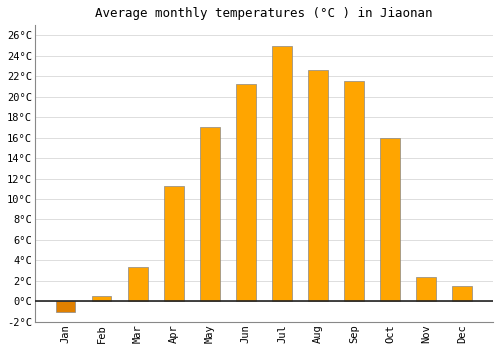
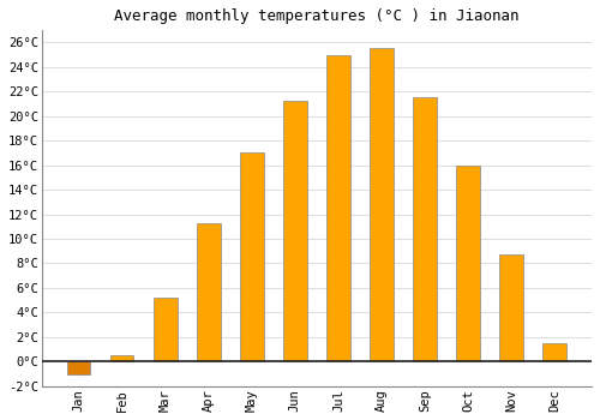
Mar: 3.3°C -> 5.2°C
Aug: 22.6°C -> 25.6°C
Nov: 2.4°C -> 8.7°C
